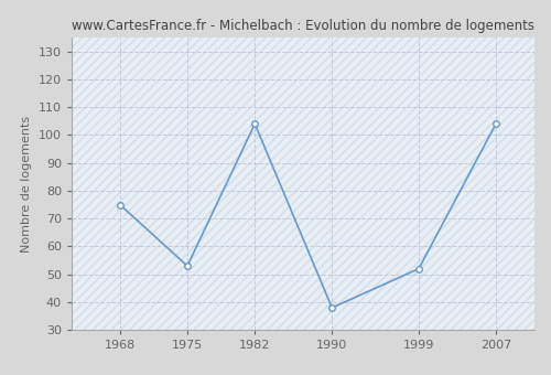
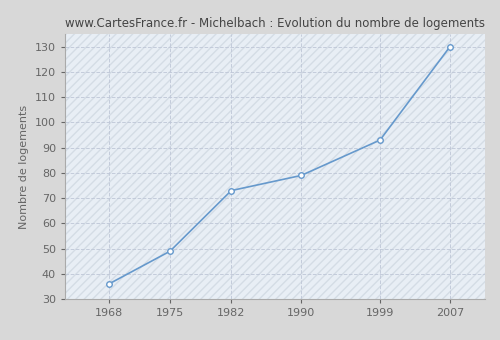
1968: 75 -> 36
1975: 53 -> 49
1982: 104 -> 73
1990: 38 -> 79
1999: 52 -> 93
2007: 104 -> 130
